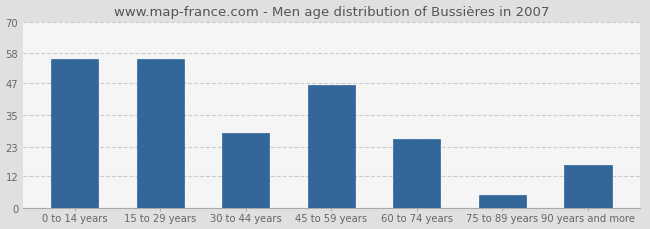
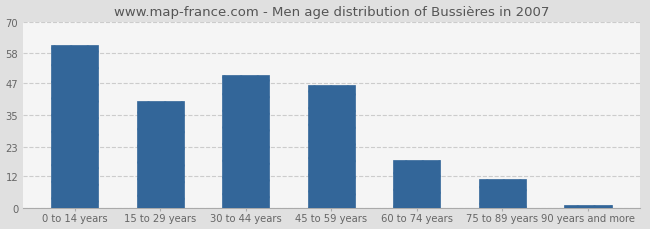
0 to 14 years: 56 -> 61
15 to 29 years: 56 -> 40
30 to 44 years: 28 -> 50
60 to 74 years: 26 -> 18
75 to 89 years: 5 -> 11
90 years and more: 16 -> 1
